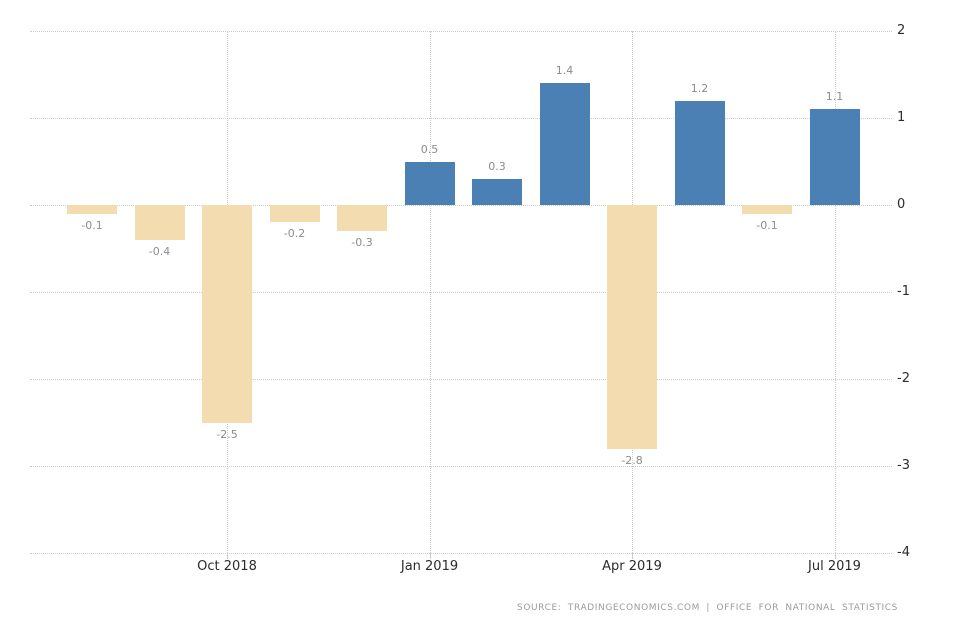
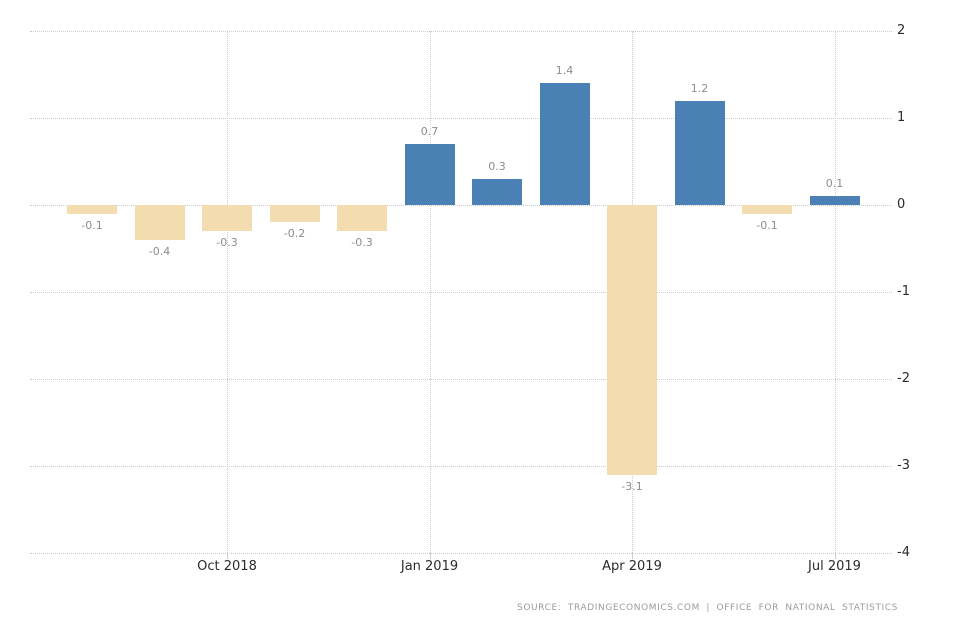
Oct 2018: -2.5 -> -0.3
Jan 2019: 0.5 -> 0.7
Apr 2019: -2.8 -> -3.1
Jul 2019: 1.1 -> 0.1
